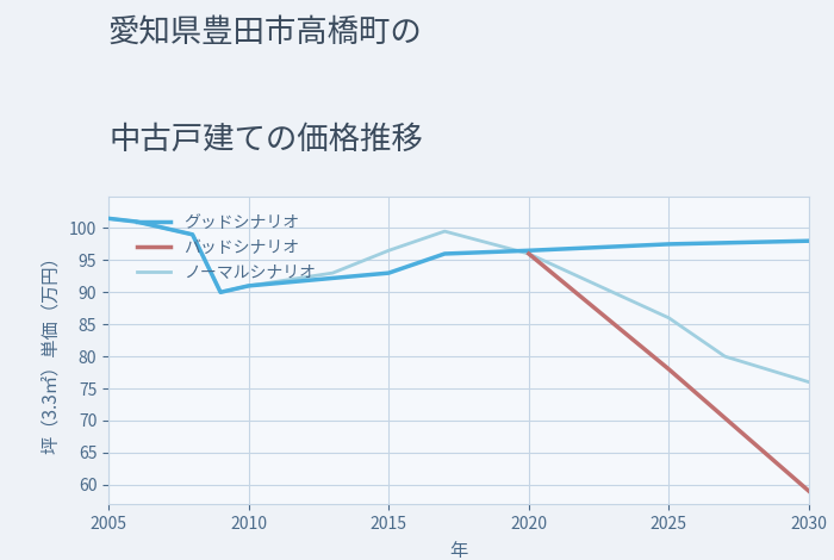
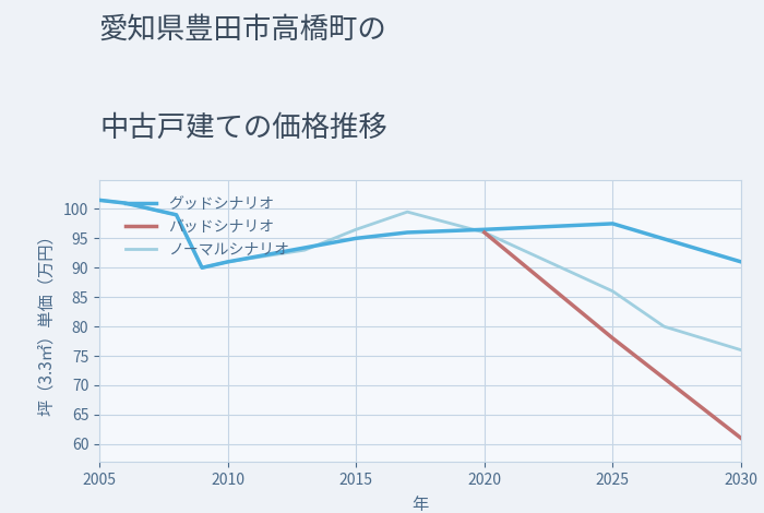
グッドシナリオ/2015: 93.0 -> 95.0
グッドシナリオ/2030: 98.0 -> 91.0
バッドシナリオ/2030: 59 -> 61
